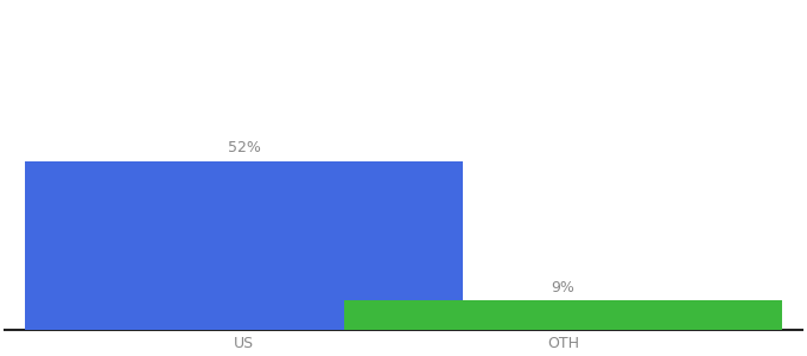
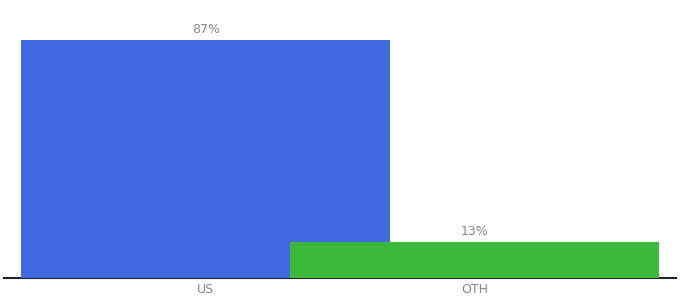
US: 52% -> 87%
OTH: 9% -> 13%
